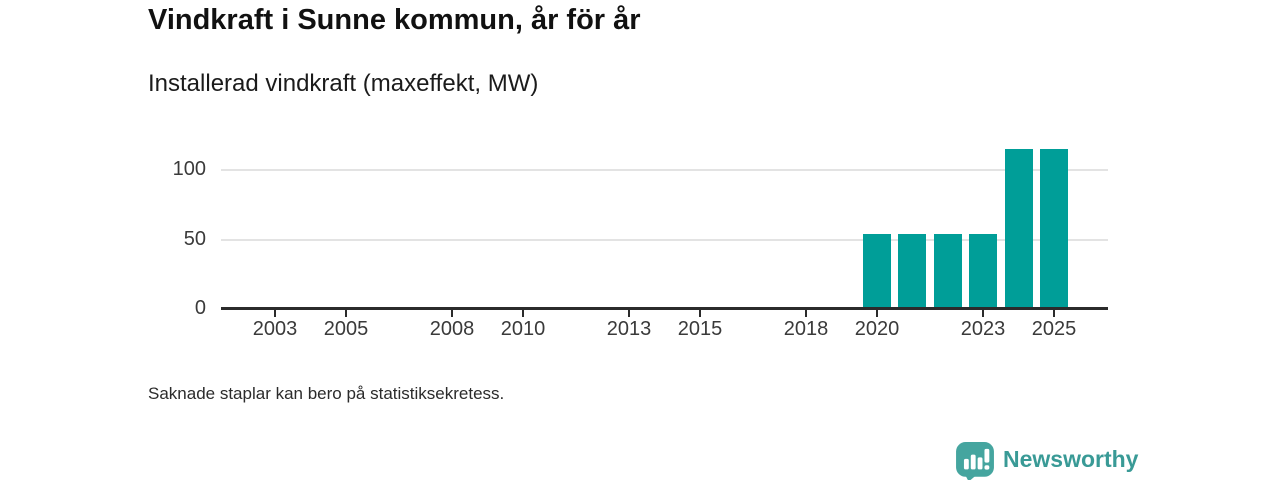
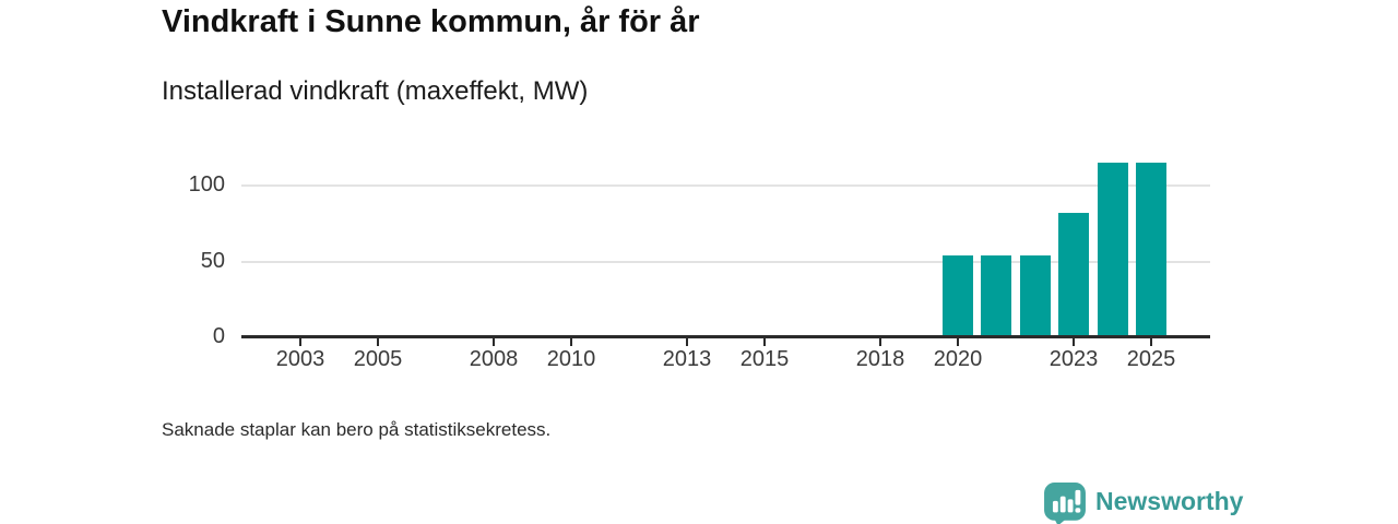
2023: 54 -> 82
